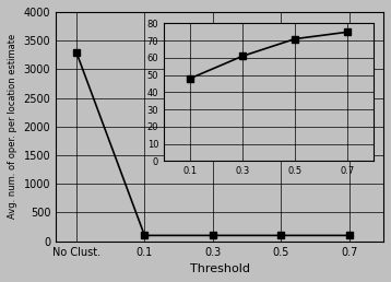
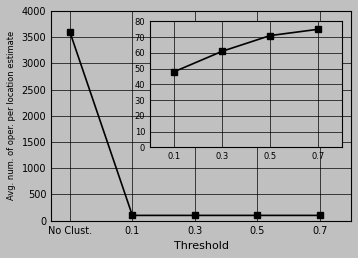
No Clust.: 3300 -> 3600
